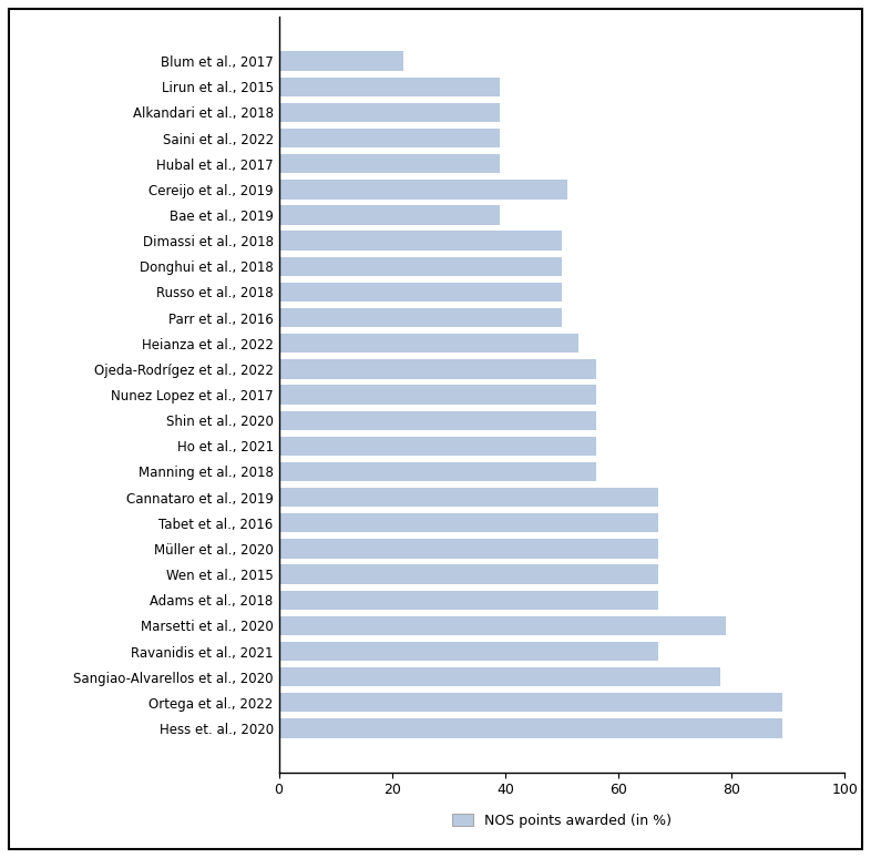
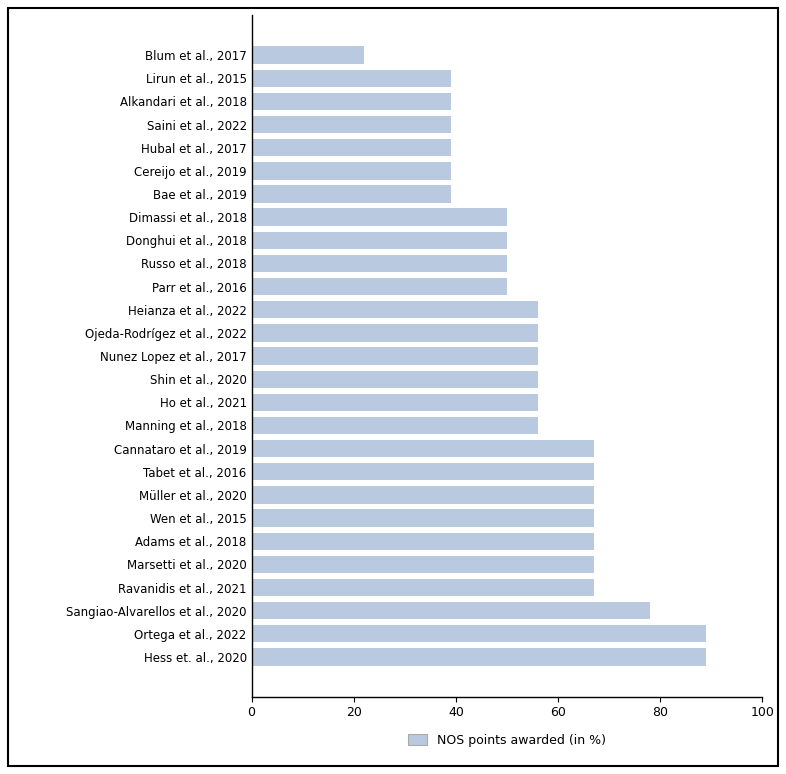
Cereijo et al., 2019: 51 -> 39
Heianza et al., 2022: 53 -> 56
Marsetti et al., 2020: 79 -> 67
